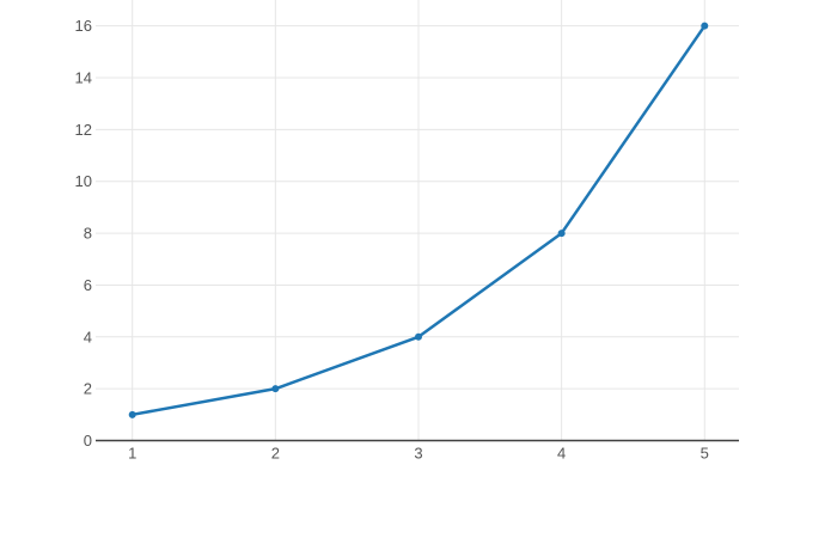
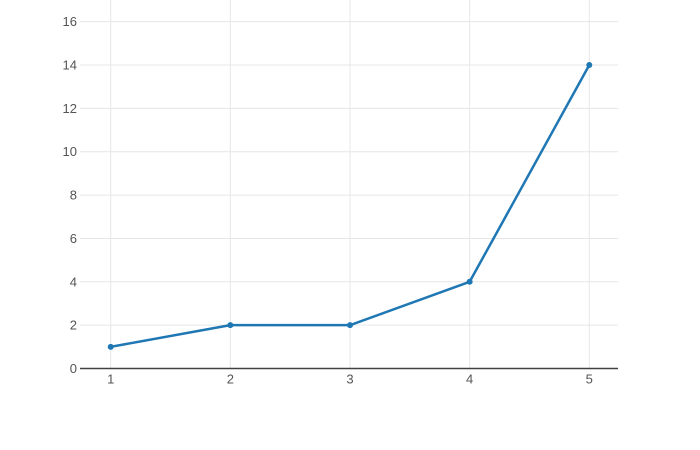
3: 4 -> 2
4: 8 -> 4
5: 16 -> 14
